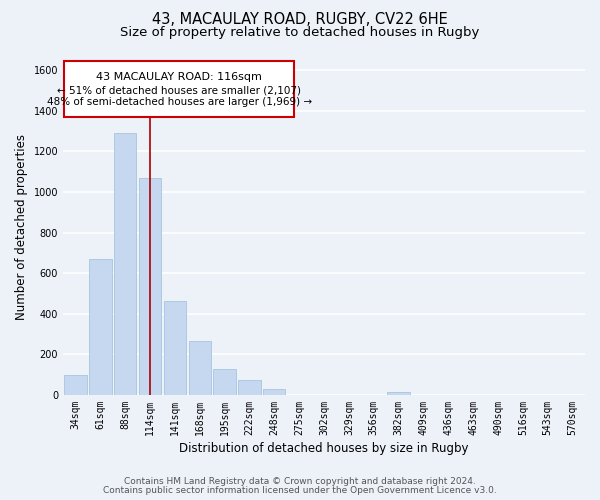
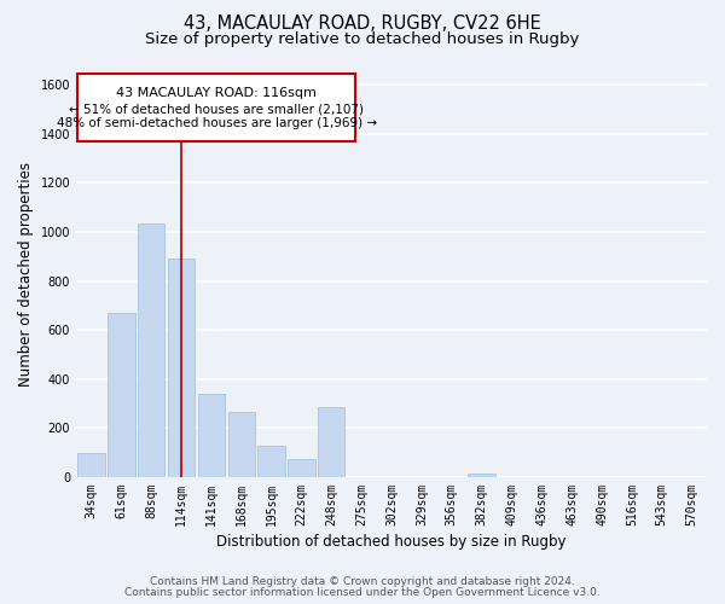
88sqm: 1290 -> 1035
114sqm: 1070 -> 890
141sqm: 465 -> 340
248sqm: 30 -> 285
